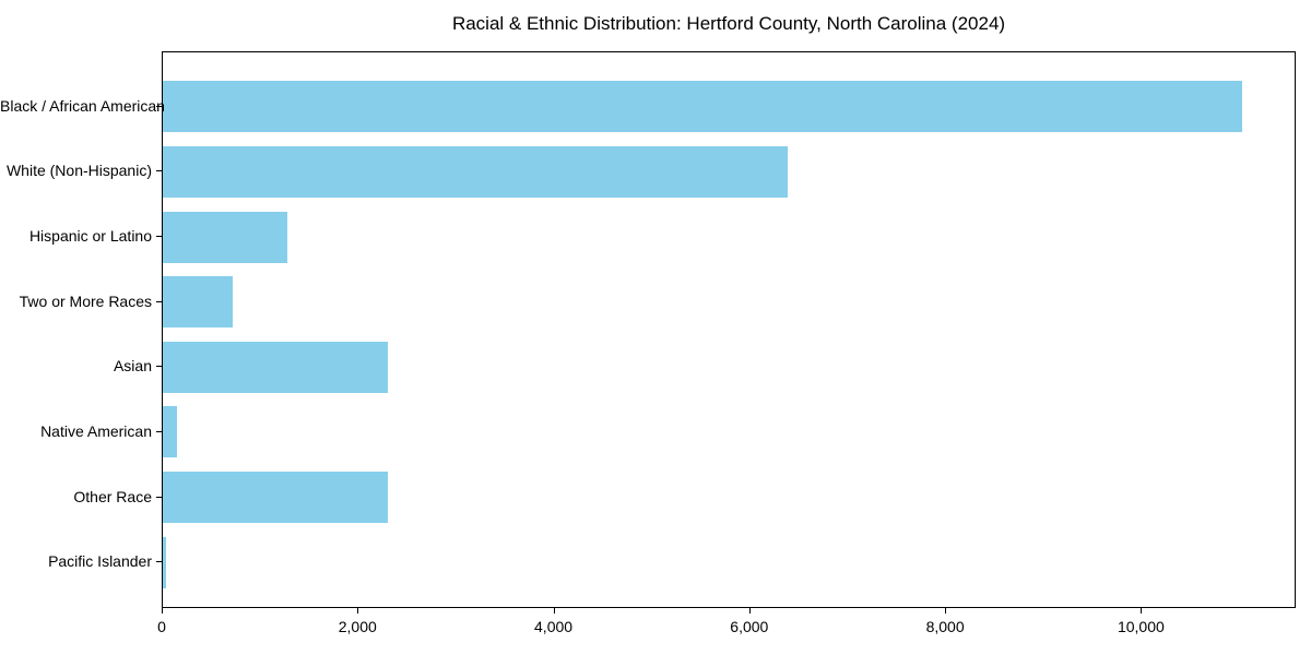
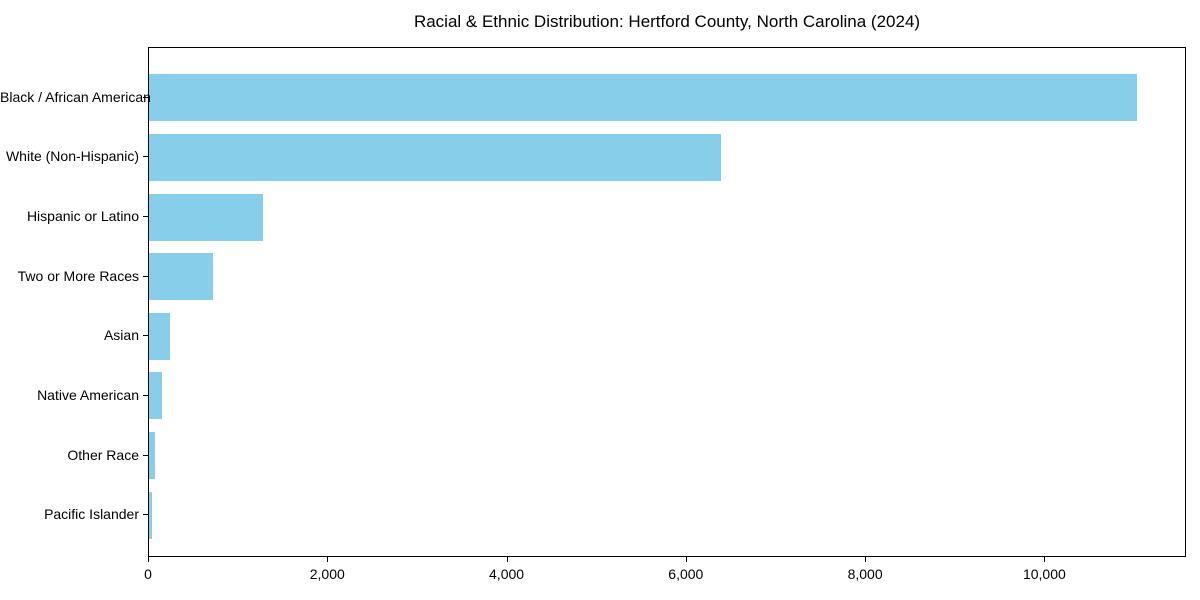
Asian: 2300 -> 200
Other Race: 2300 -> 100
